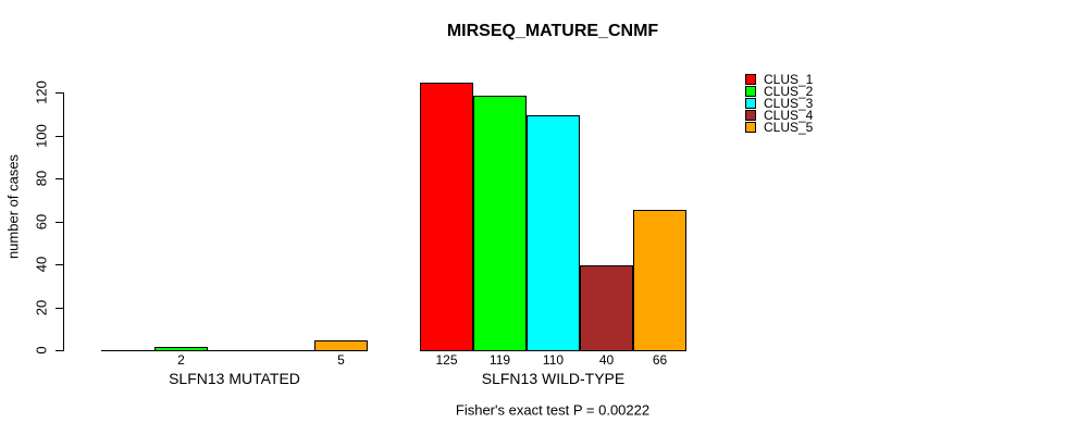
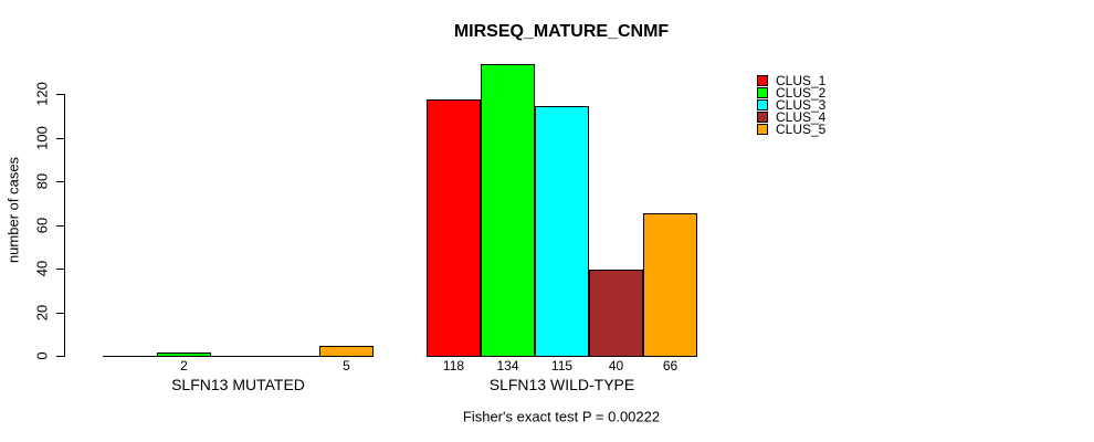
CLUS_1/SLFN13 WILD-TYPE: 125 -> 118
CLUS_2/SLFN13 WILD-TYPE: 119 -> 134
CLUS_3/SLFN13 WILD-TYPE: 110 -> 115
